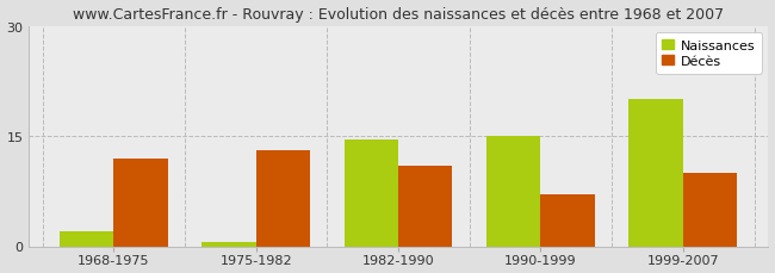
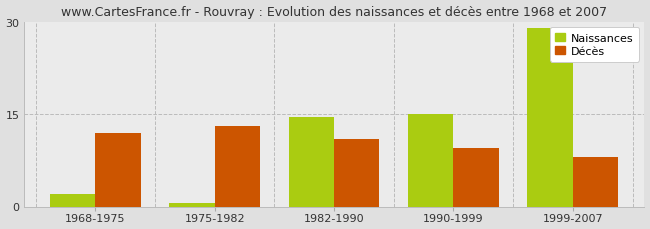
Décès/1990-1999: 7.0 -> 9.5
Naissances/1999-2007: 20.0 -> 29.0
Décès/1999-2007: 10.0 -> 8.0
